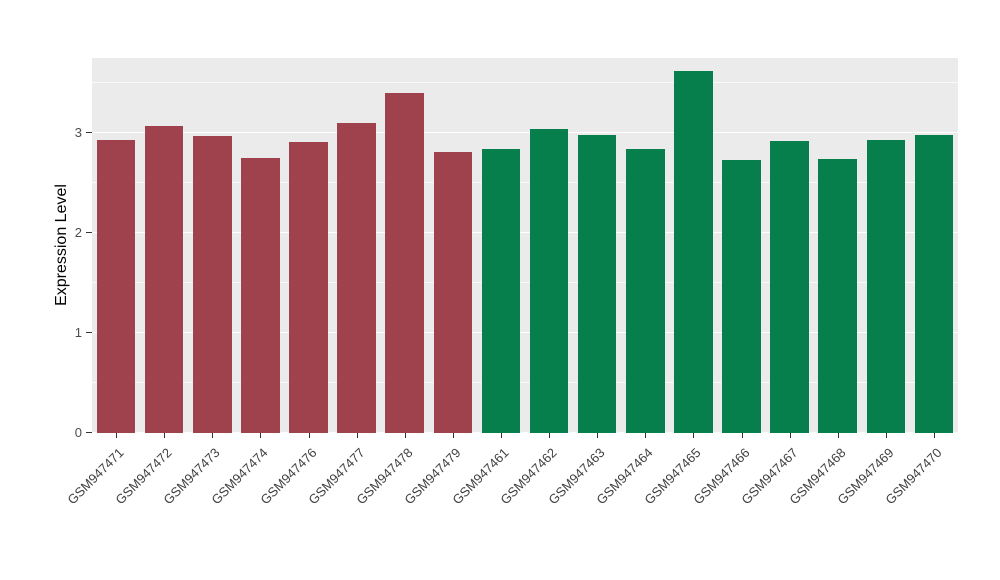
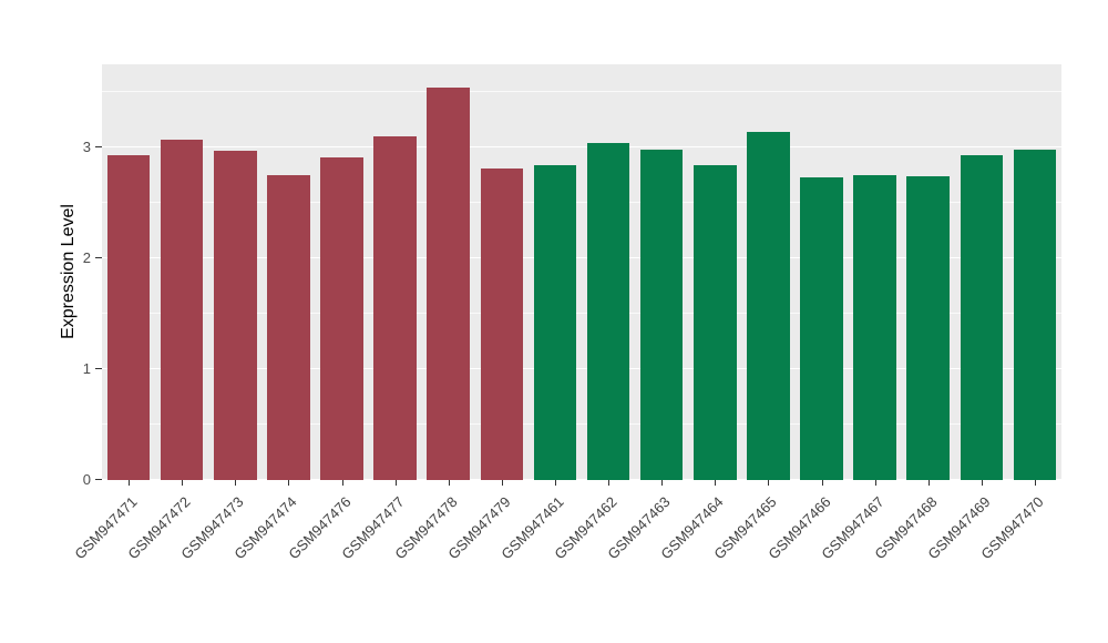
GSM947478: 3.40 -> 3.54
GSM947465: 3.62 -> 3.14
GSM947467: 2.92 -> 2.75
